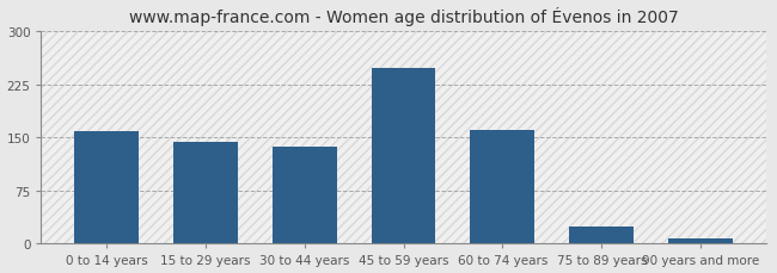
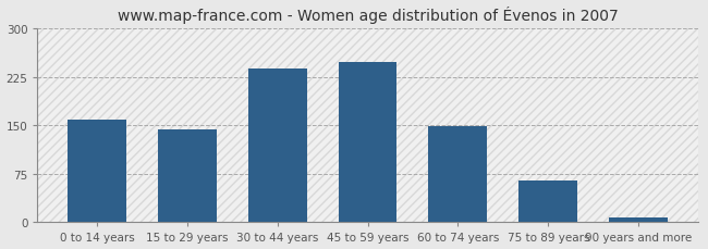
30 to 44 years: 136 -> 238
60 to 74 years: 160 -> 148
75 to 89 years: 24 -> 65
